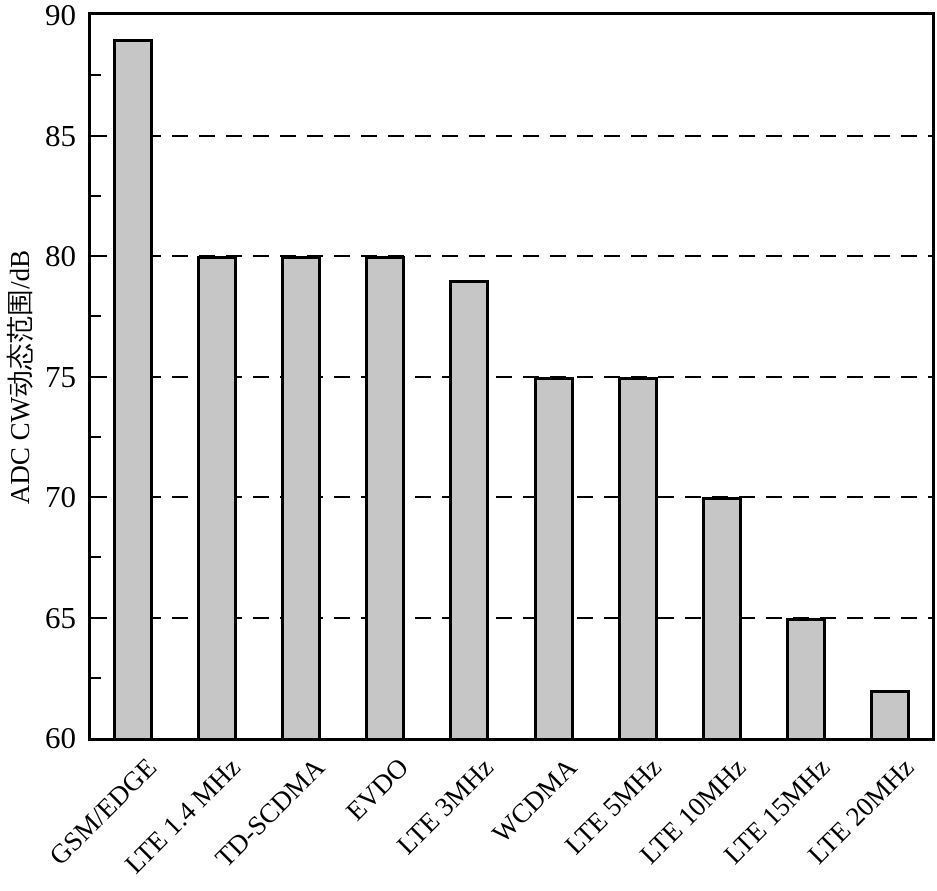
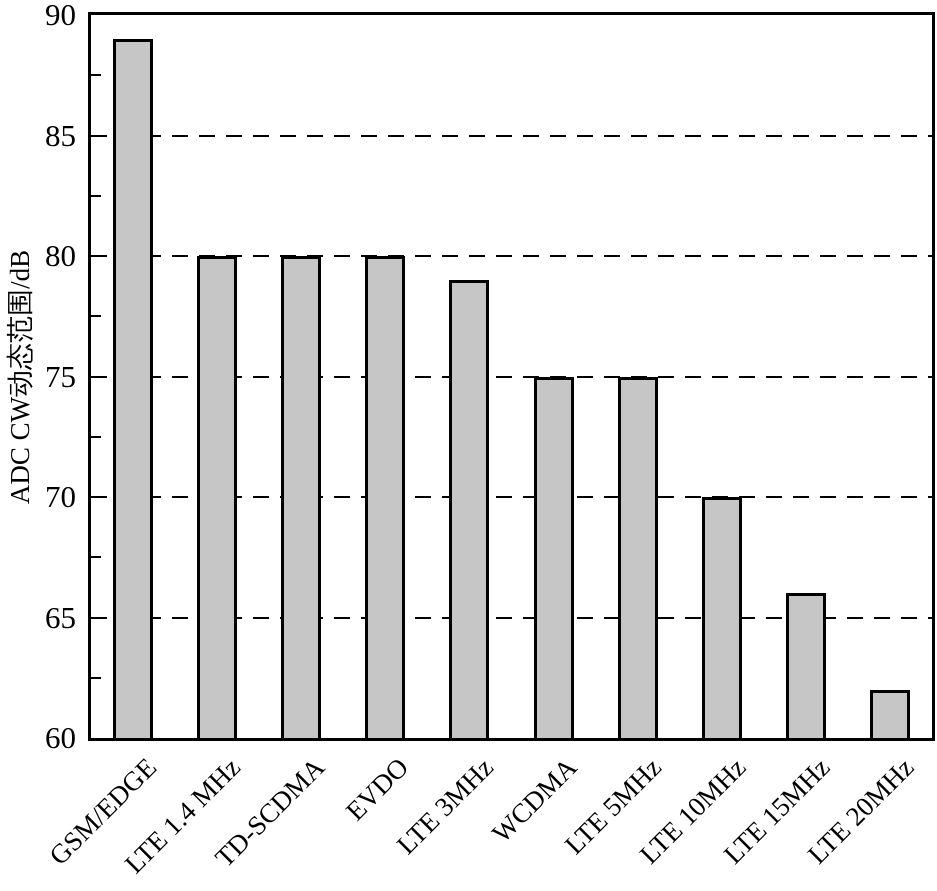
LTE 15MHz: 65 -> 66
